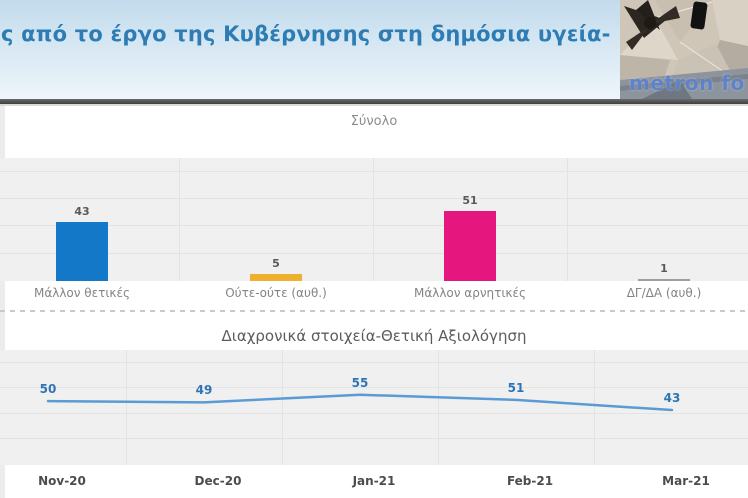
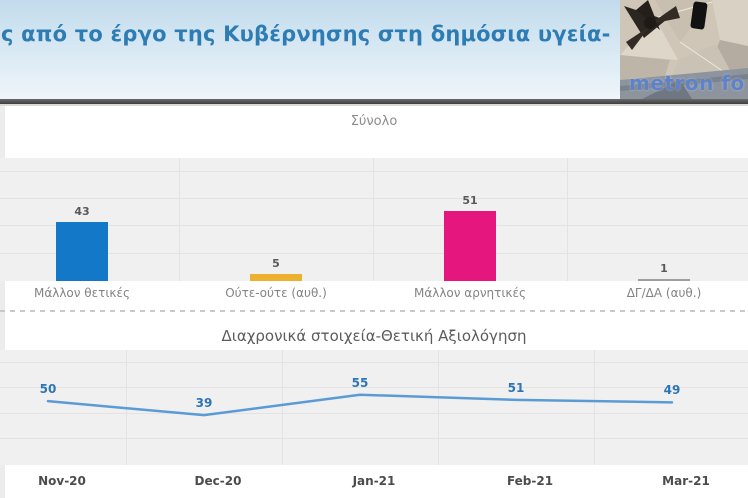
Διαχρονικά στοιχεία-Θετική Αξιολόγηση/Dec-20: 49 -> 39
Διαχρονικά στοιχεία-Θετική Αξιολόγηση/Mar-21: 43 -> 49
